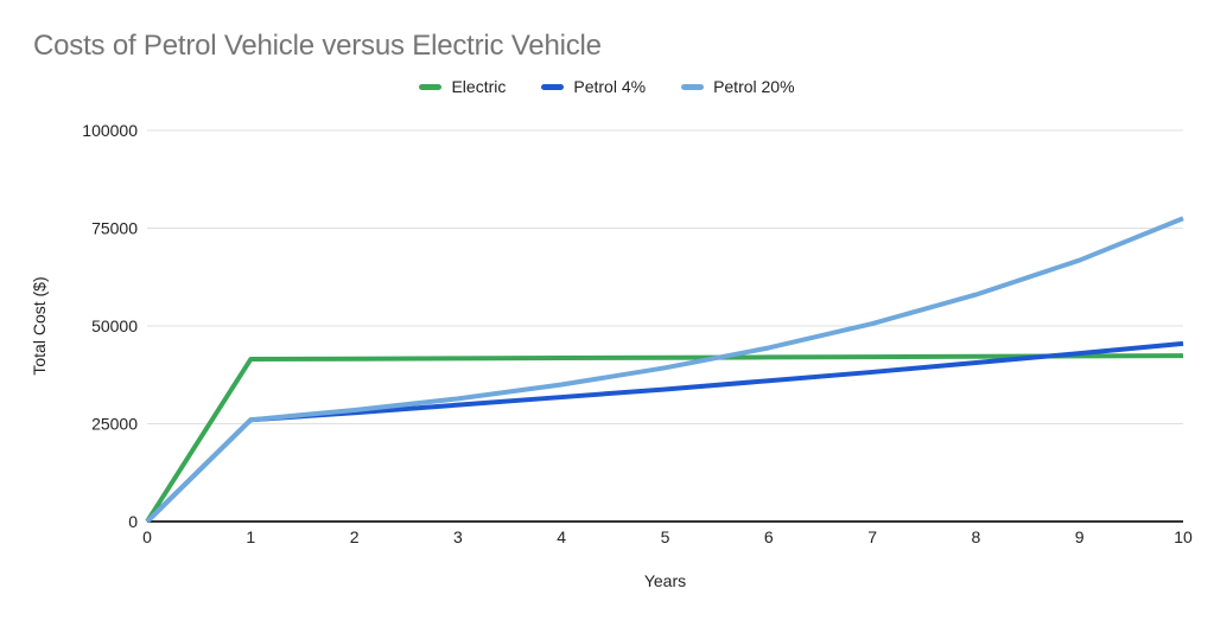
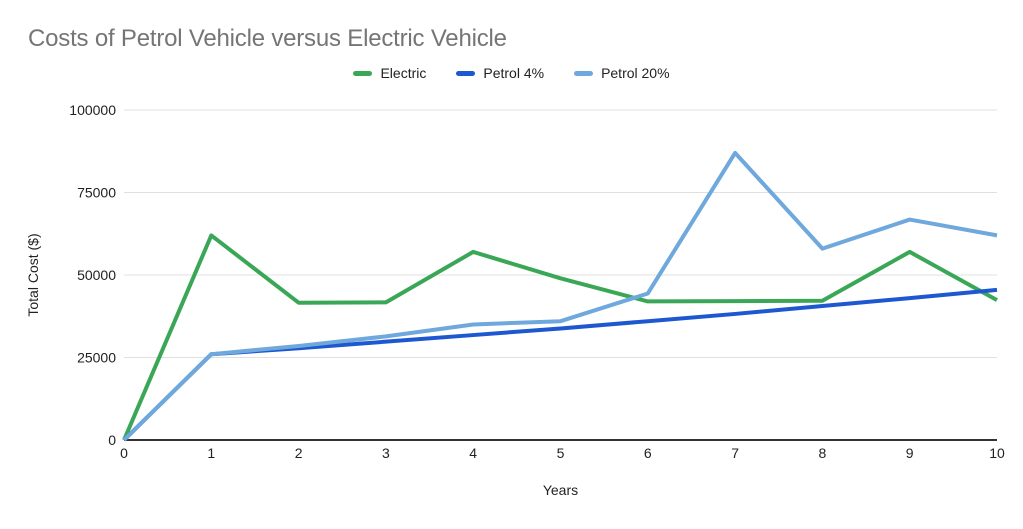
Electric/1: 42000 -> 62000
Electric/4: 42000 -> 57000
Electric/5: 42000 -> 49000
Petrol 20%/5: 39000 -> 36000
Petrol 20%/7: 51000 -> 87000
Electric/9: 42000 -> 57000
Petrol 20%/10: 78000 -> 62000
